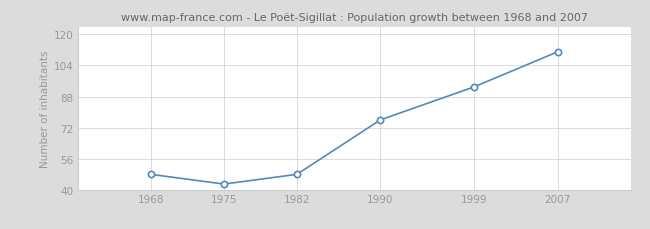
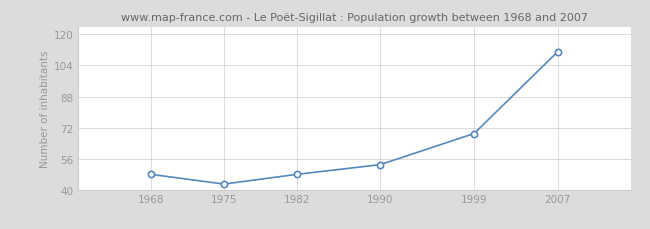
1990: 76 -> 53
1999: 93 -> 69
